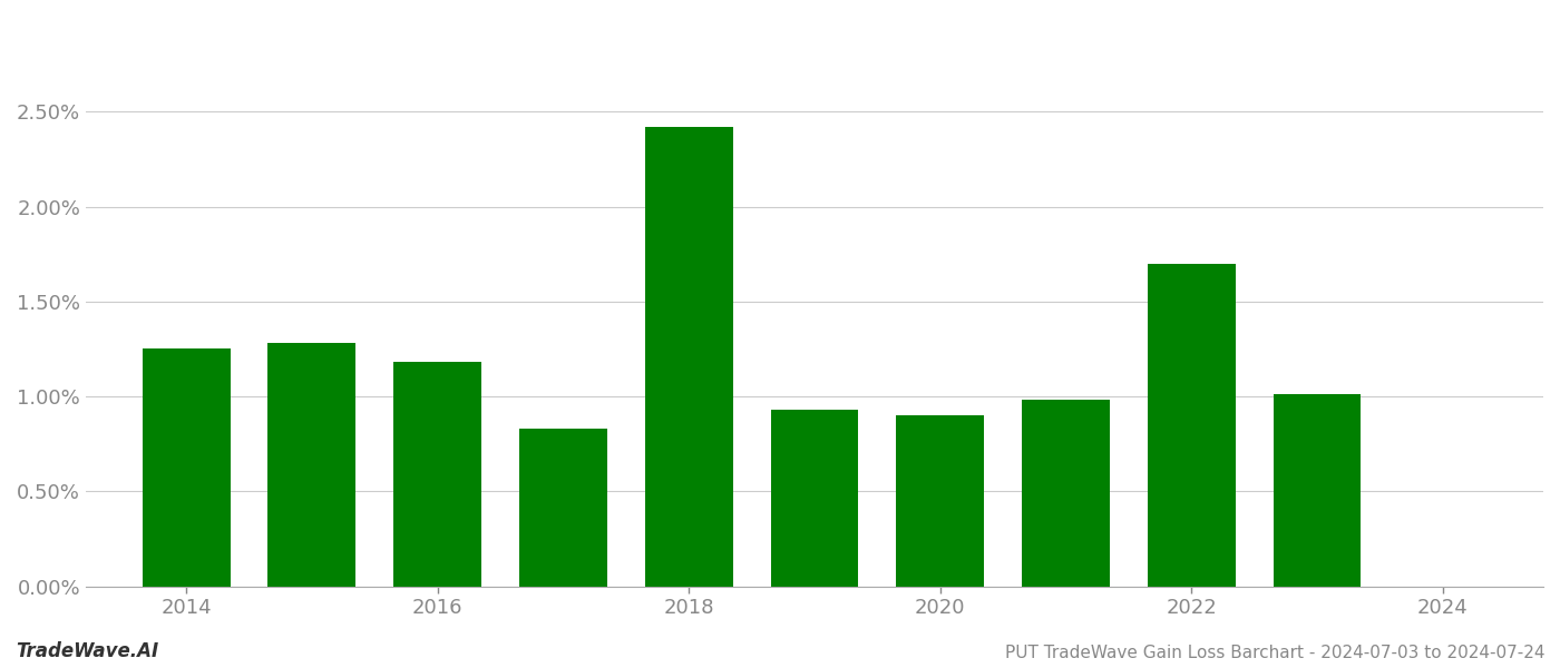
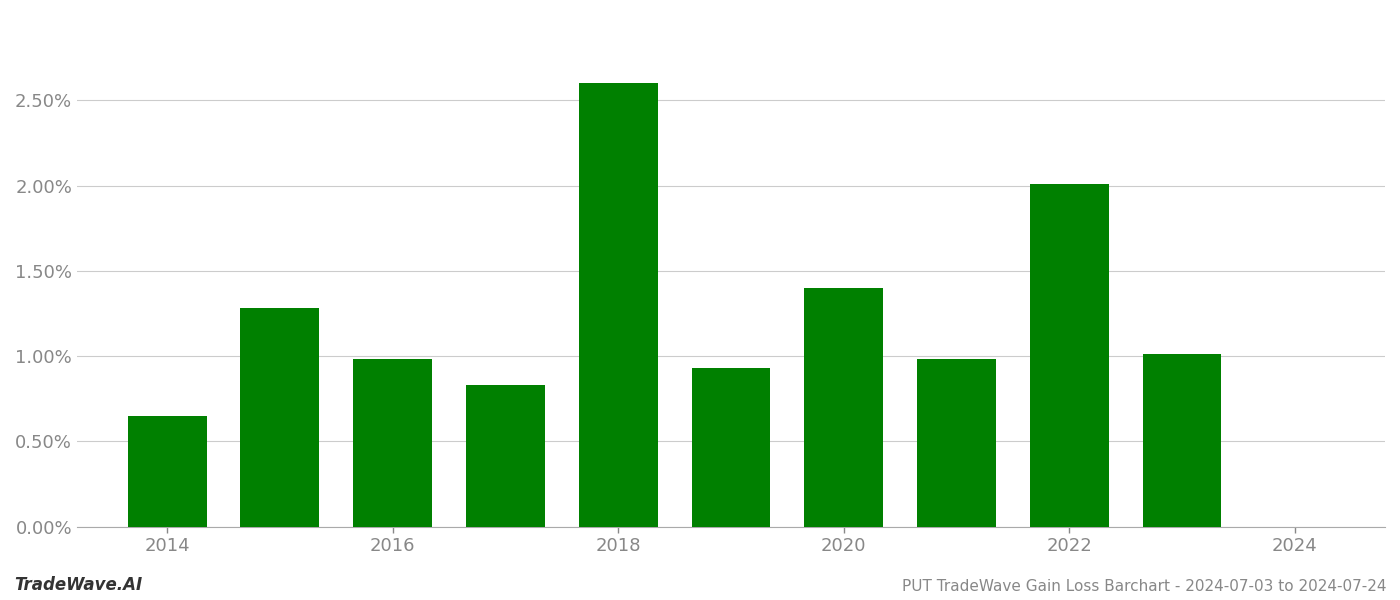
2014: 1.25% -> 0.65%
2016: 1.18% -> 0.98%
2018: 2.42% -> 2.60%
2020: 0.90% -> 1.40%
2022: 1.70% -> 2.01%
